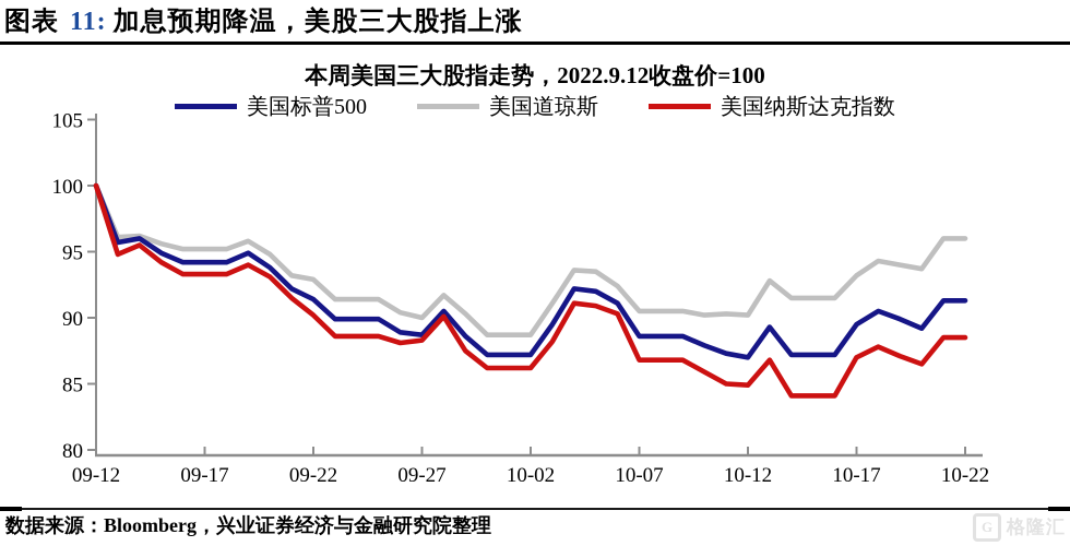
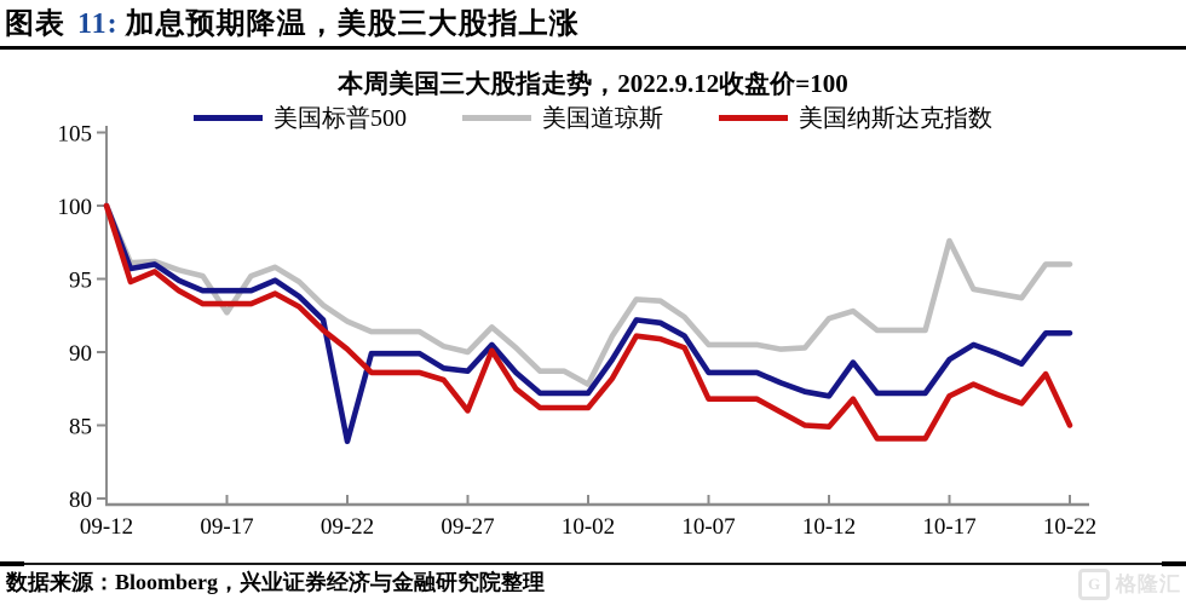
美国道琼斯/09-17: 95.2 -> 92.7
美国标普500/09-22: 91.4 -> 83.9
美国道琼斯/09-22: 92.9 -> 92.1
美国纳斯达克指数/09-27: 88.3 -> 86.0
美国道琼斯/10-02: 88.7 -> 87.8
美国道琼斯/10-12: 90.2 -> 92.3
美国道琼斯/10-17: 93.2 -> 97.6
美国纳斯达克指数/10-22: 88.5 -> 85.0
